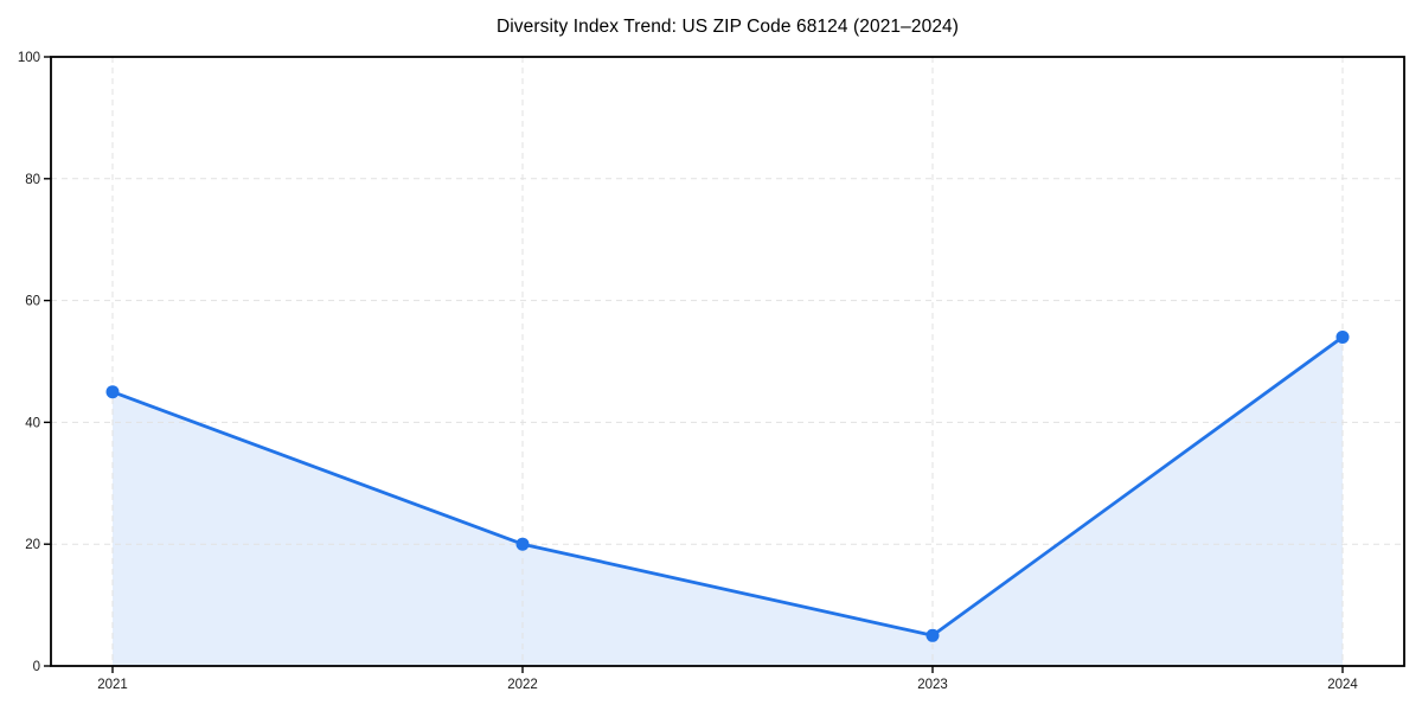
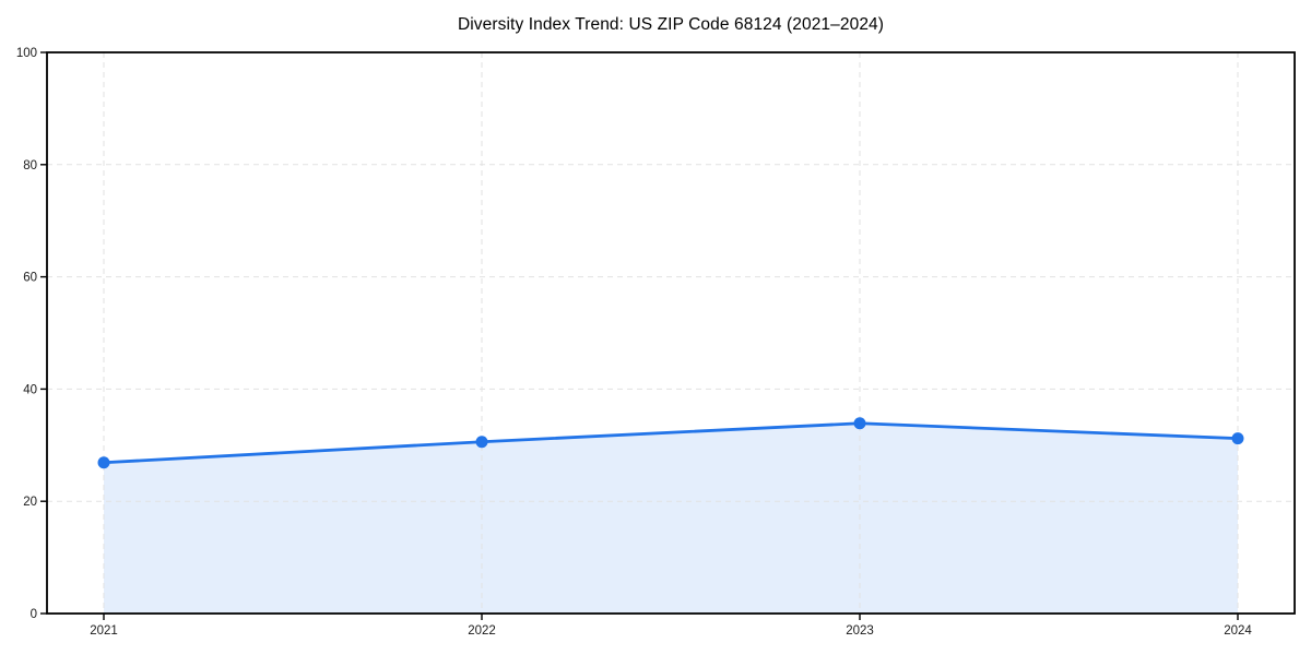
2021: 45 -> 27
2022: 20 -> 31
2023: 5 -> 34
2024: 54 -> 31
